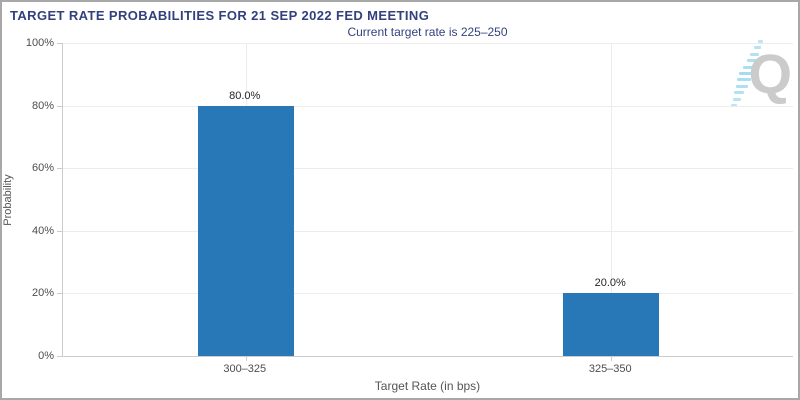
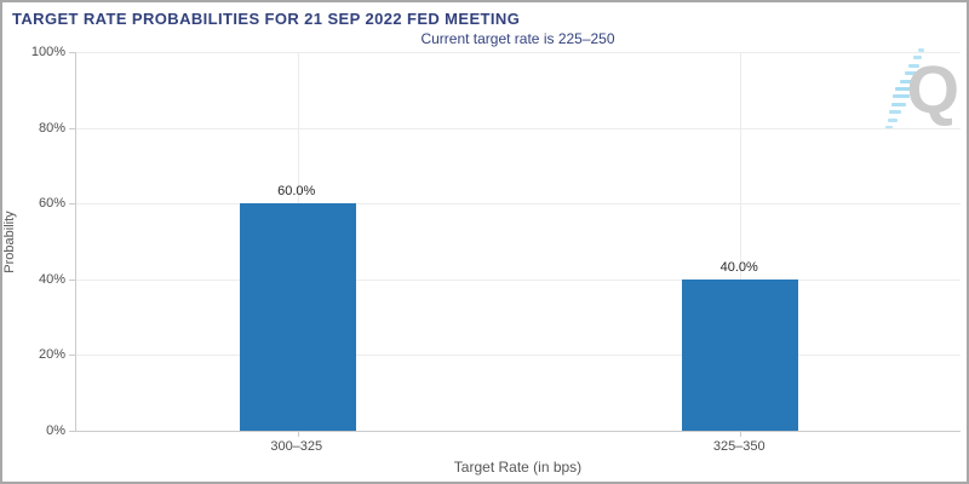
300–325: 80.0% -> 60.0%
325–350: 20.0% -> 40.0%
